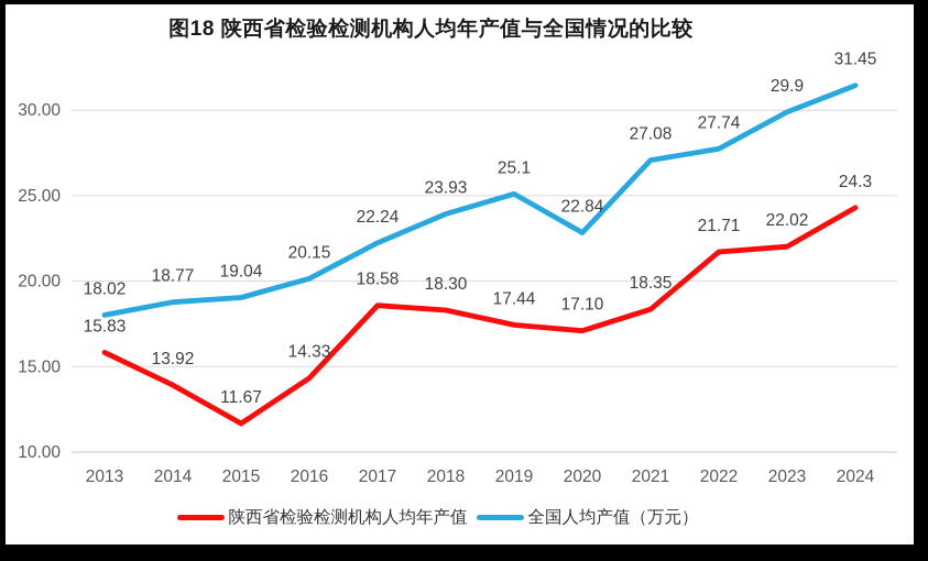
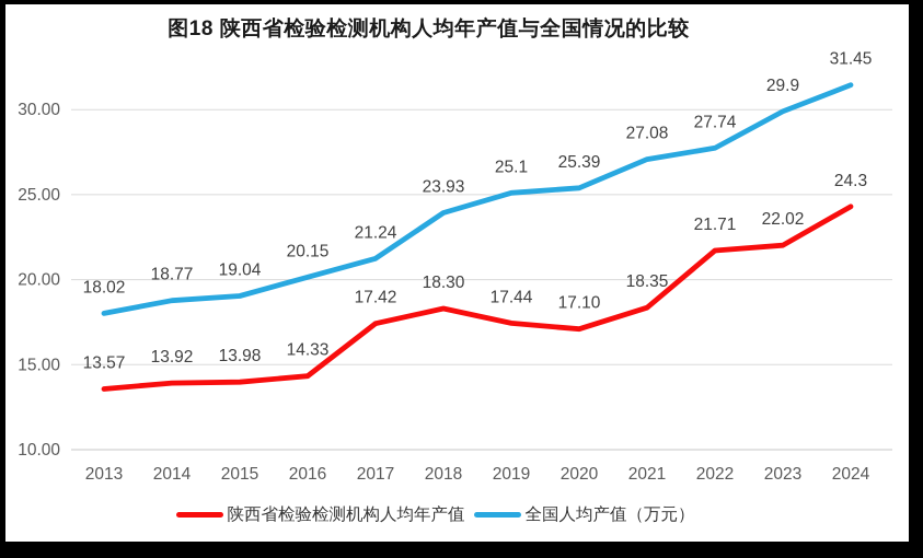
陕西省检验检测机构人均年产值/2013: 15.83 -> 13.57
陕西省检验检测机构人均年产值/2015: 11.67 -> 13.98
陕西省检验检测机构人均年产值/2017: 18.58 -> 17.42
全国人均产值（万元）/2017: 22.24 -> 21.24
全国人均产值（万元）/2020: 22.84 -> 25.39
